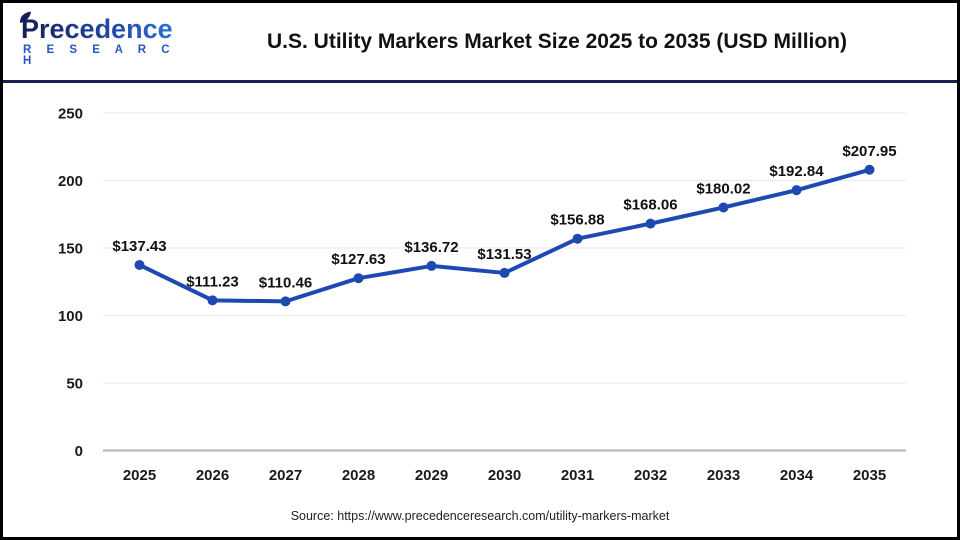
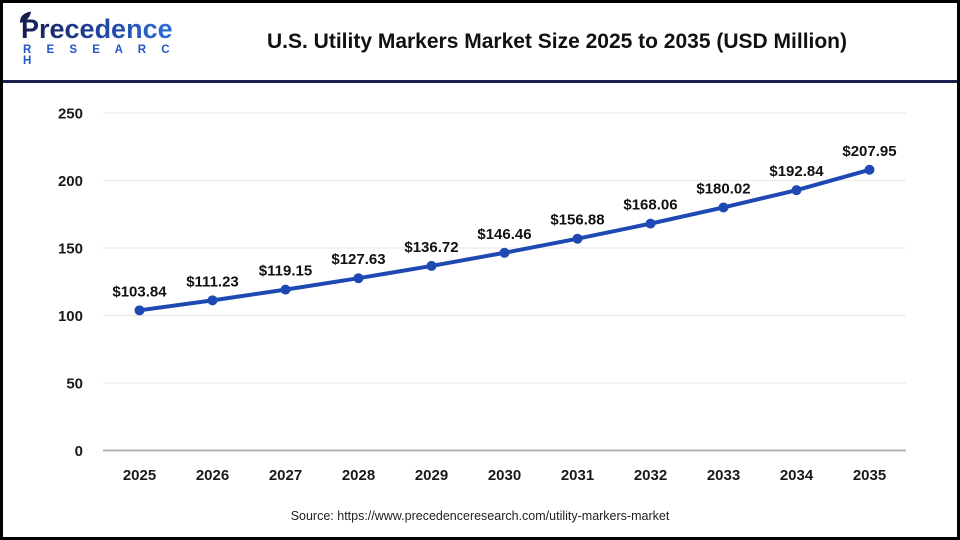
2025: $137.43 -> $103.84
2027: $110.46 -> $119.15
2030: $131.53 -> $146.46
